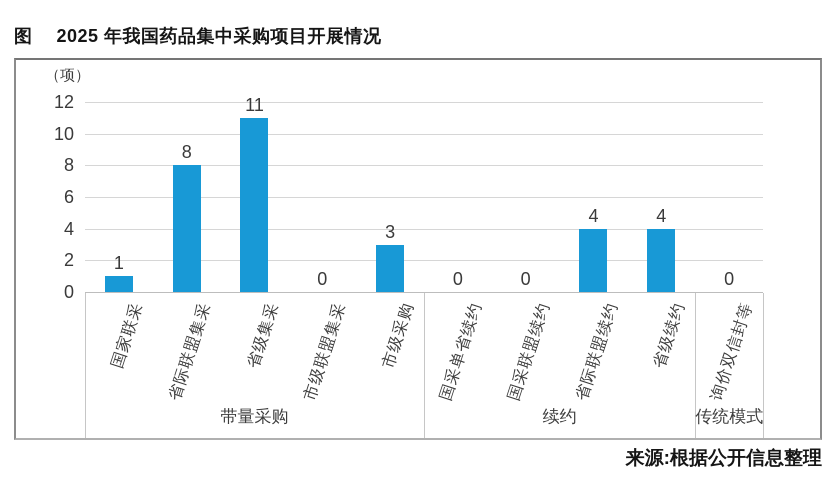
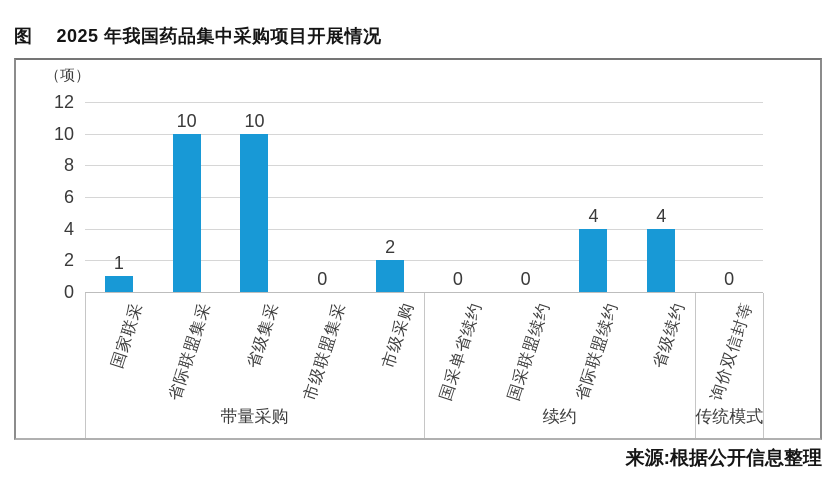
省际联盟集采: 8 -> 10
省级集采: 11 -> 10
市级采购: 3 -> 2
